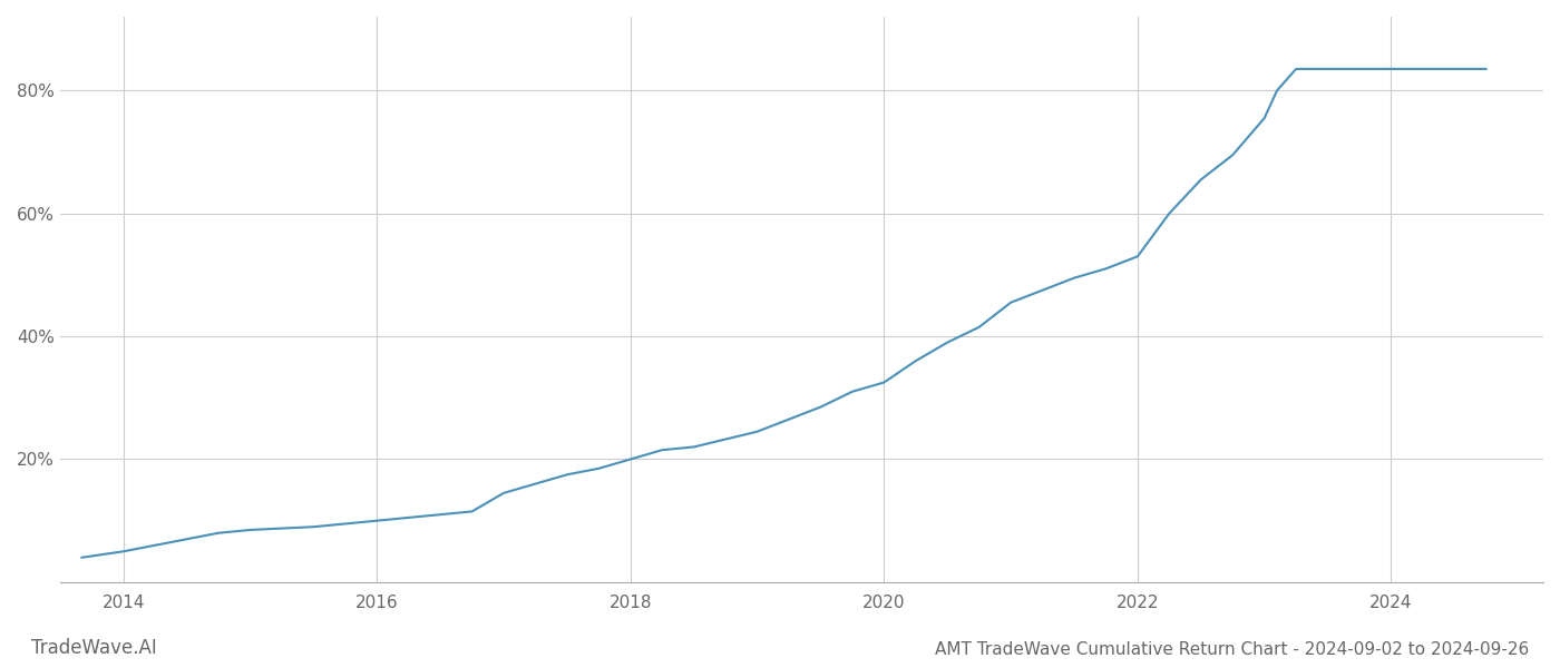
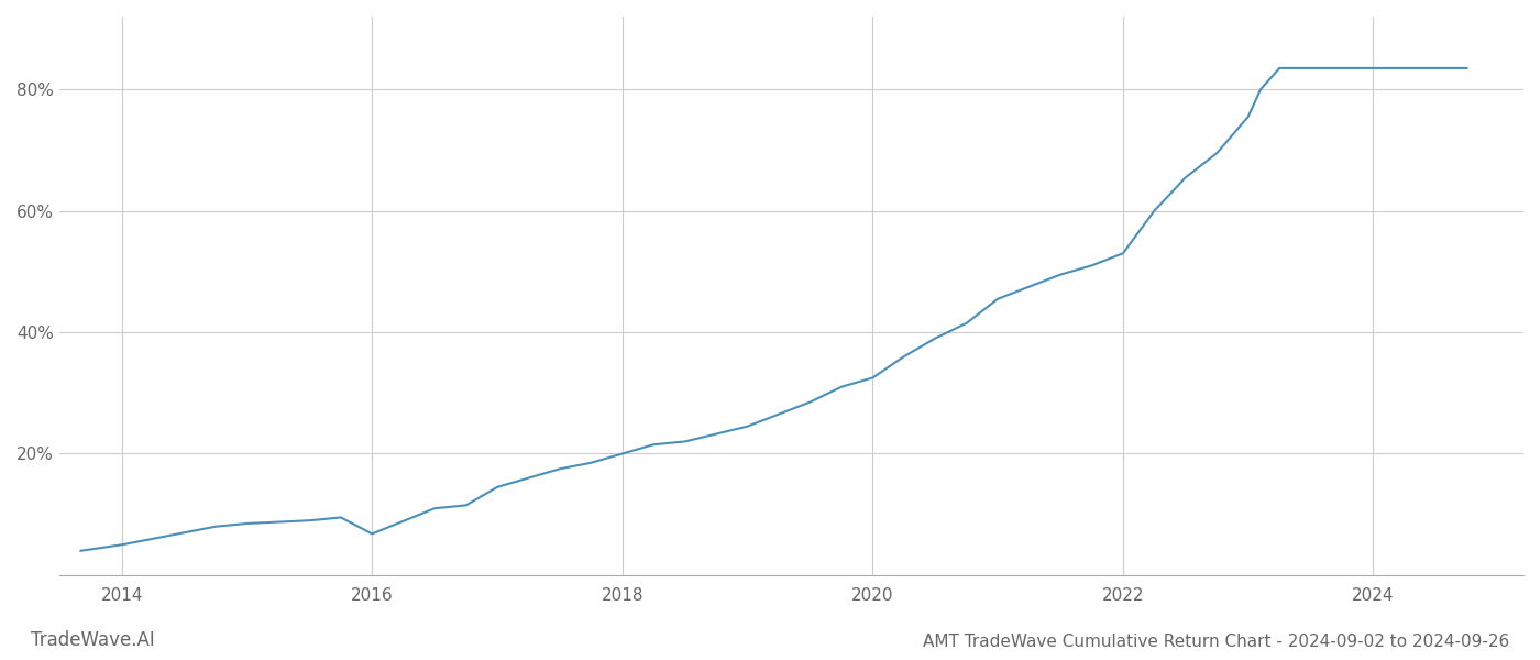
2016: 10.0% -> 6.8%
